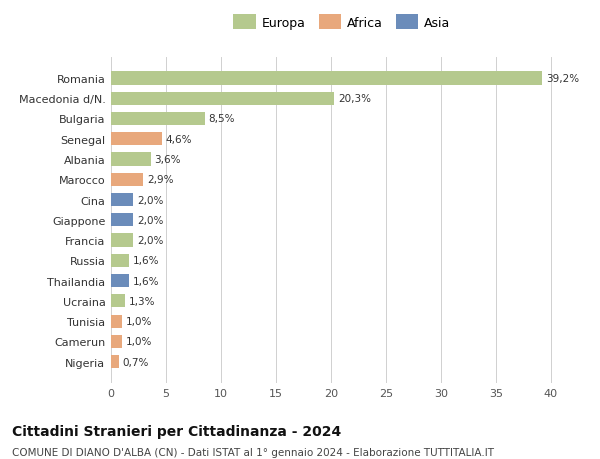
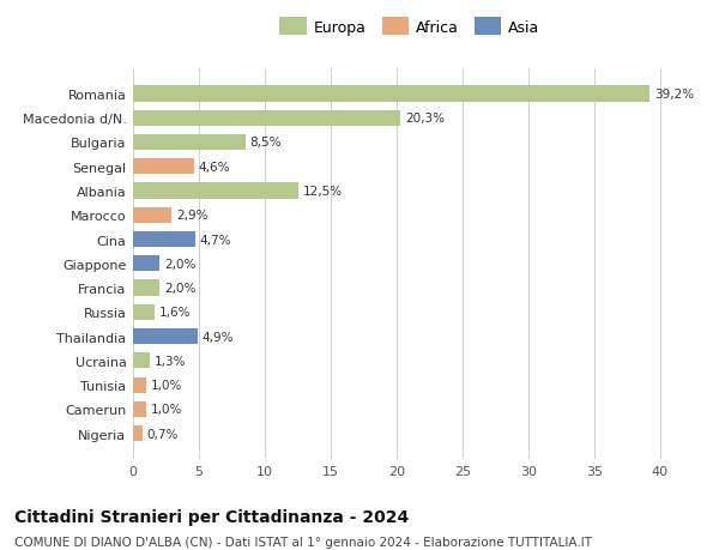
Albania: 3,6% -> 12,5%
Cina: 2,0% -> 4,7%
Thailandia: 1,6% -> 4,9%
